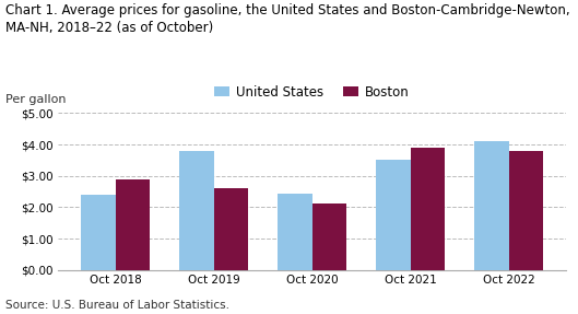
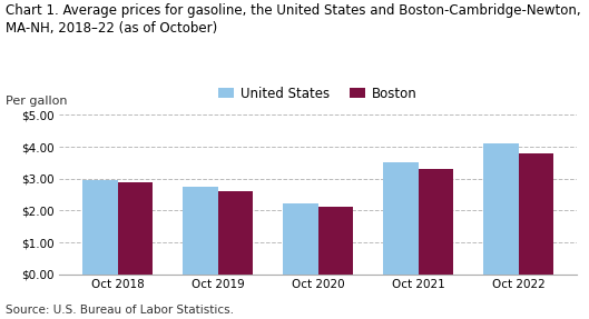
United States/Oct 2018: $2.40 -> $2.95
United States/Oct 2019: $3.80 -> $2.75
United States/Oct 2020: $2.45 -> $2.22
Boston/Oct 2021: $3.90 -> $3.30
